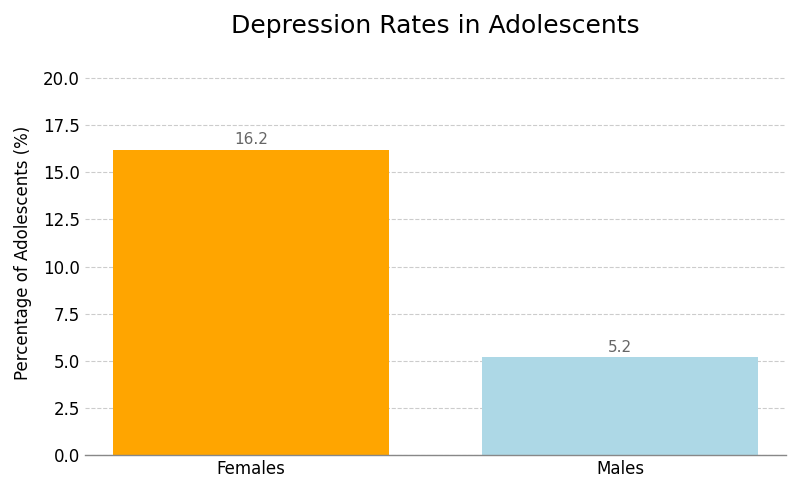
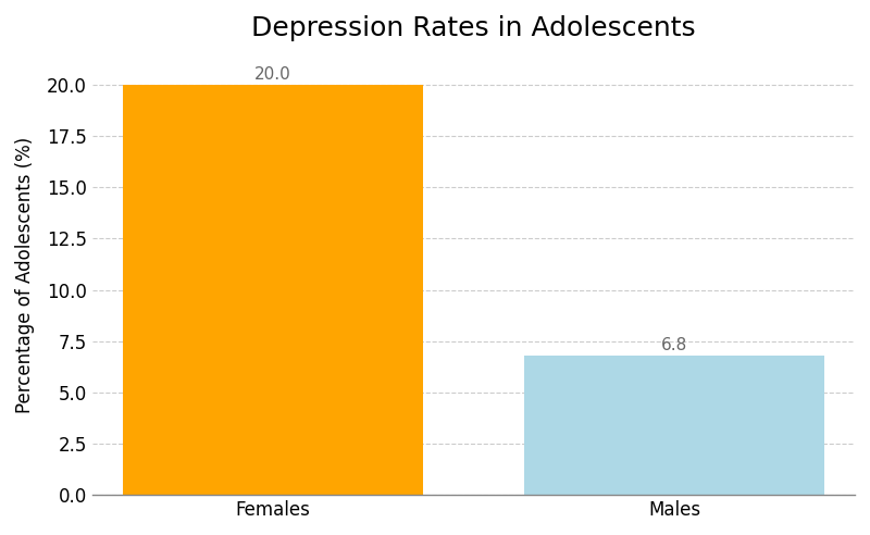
Females: 16.2 -> 20.0
Males: 5.2 -> 6.8
